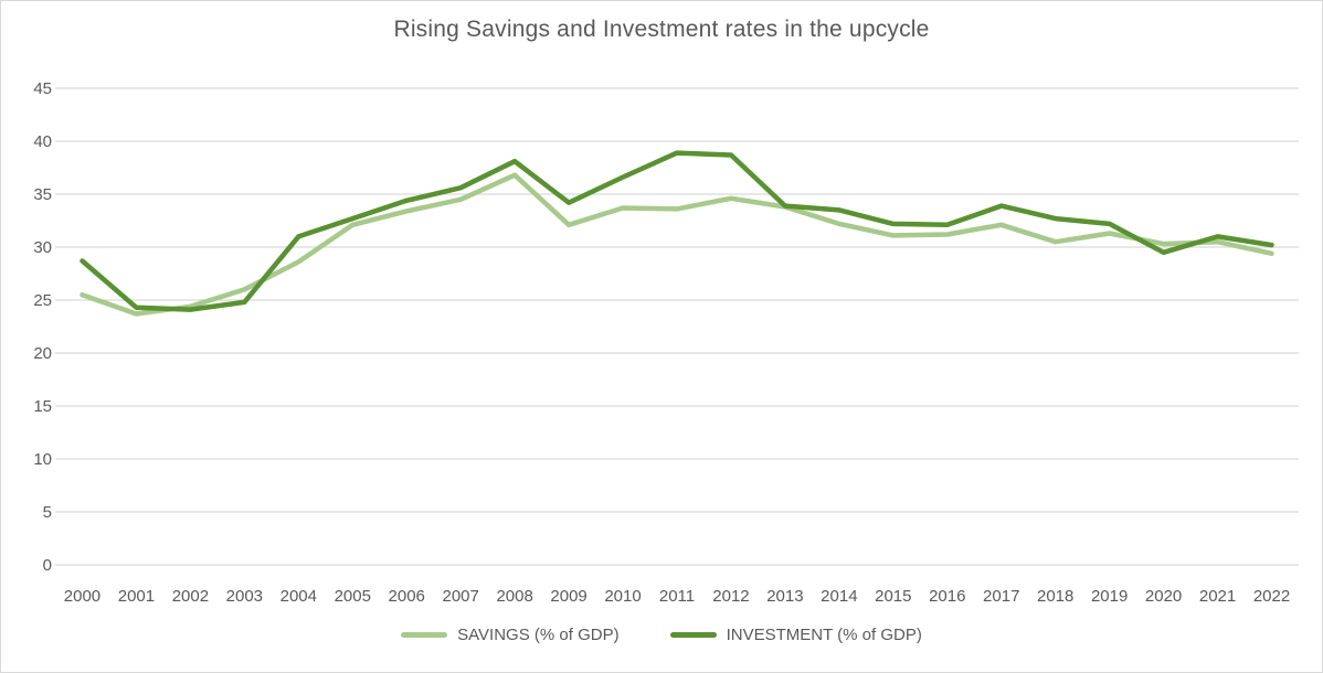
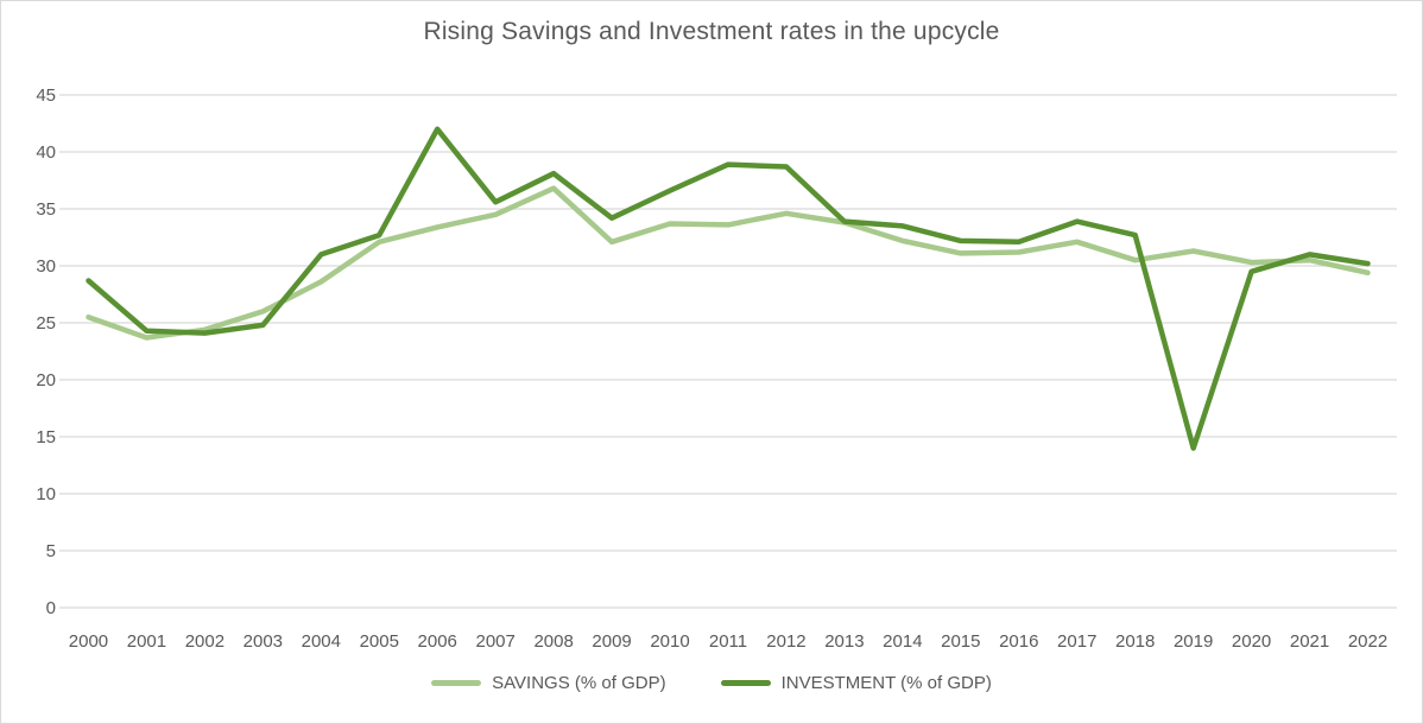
INVESTMENT (% of GDP)/2006: 34 -> 42
INVESTMENT (% of GDP)/2019: 32 -> 14
